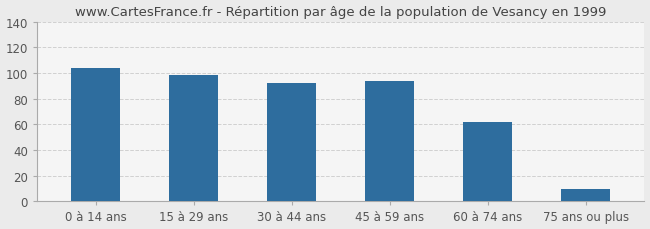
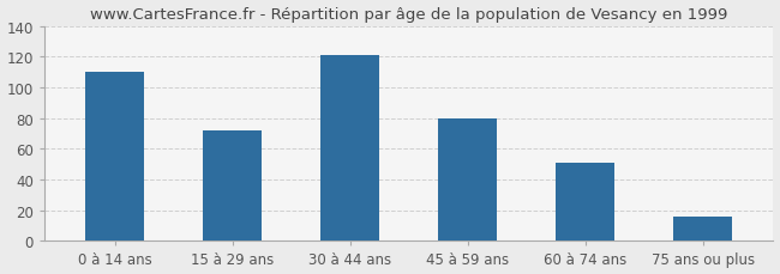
0 à 14 ans: 104 -> 110
15 à 29 ans: 98 -> 72
30 à 44 ans: 92 -> 121
45 à 59 ans: 94 -> 80
60 à 74 ans: 62 -> 51
75 ans ou plus: 10 -> 16
